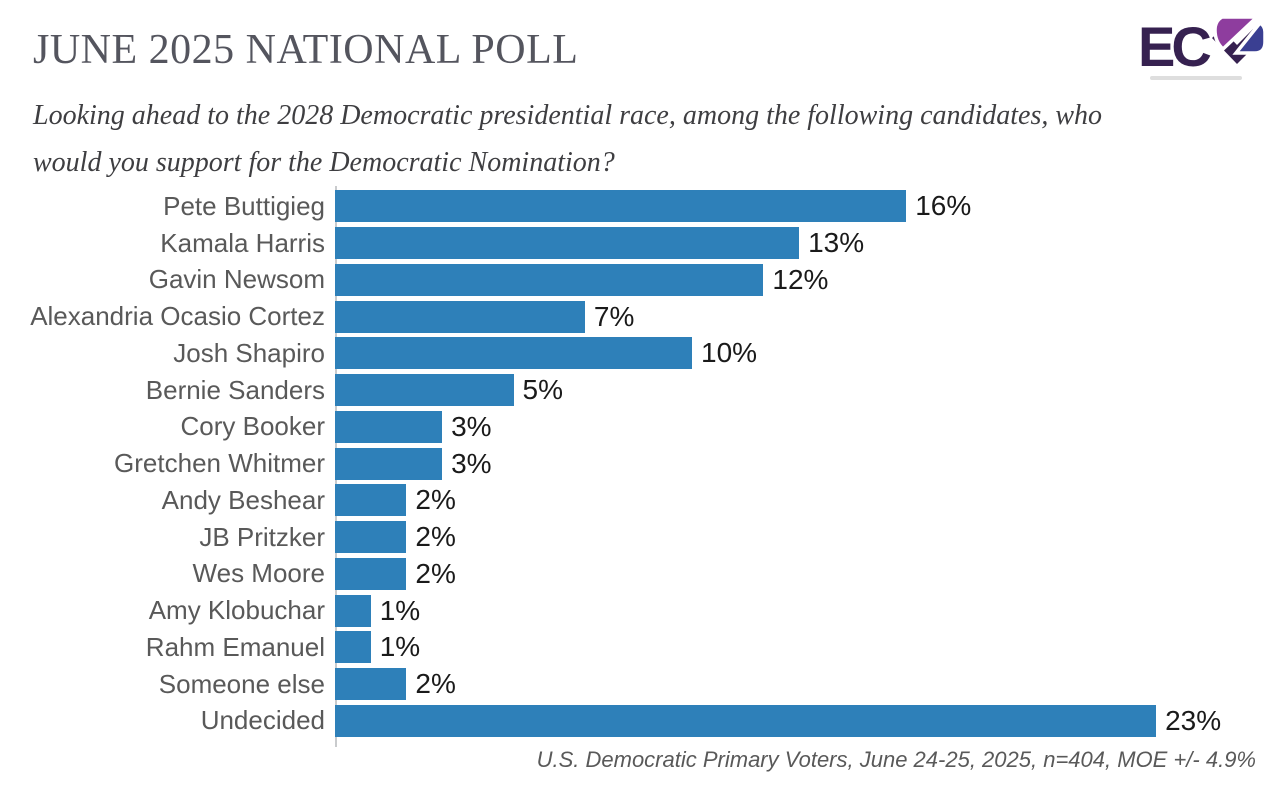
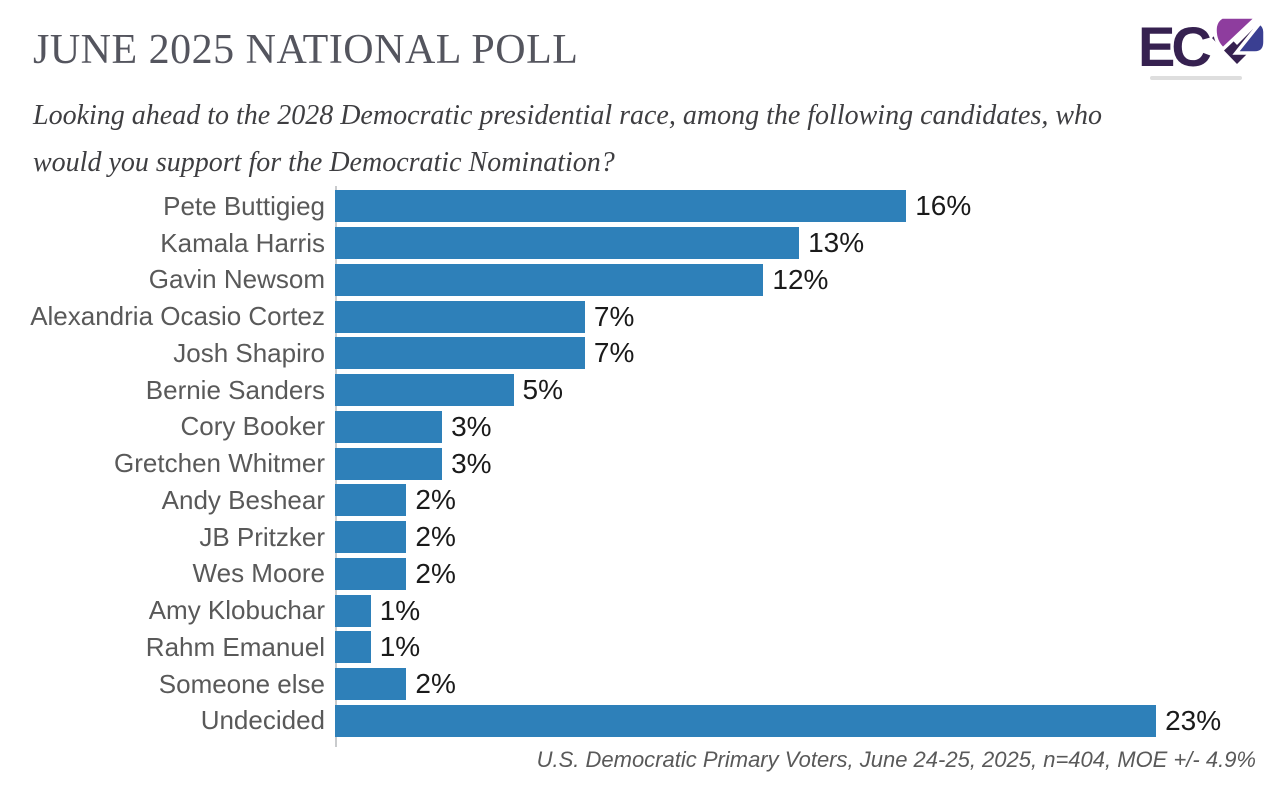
Josh Shapiro: 10% -> 7%
